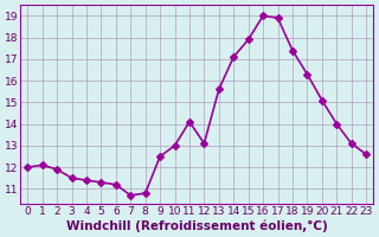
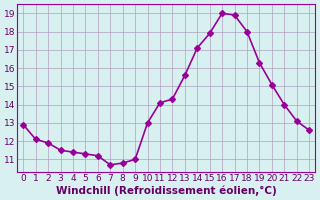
0: 12.0 -> 12.9
9: 12.5 -> 11.0
12: 13.1 -> 14.3
18: 17.4 -> 18.0
